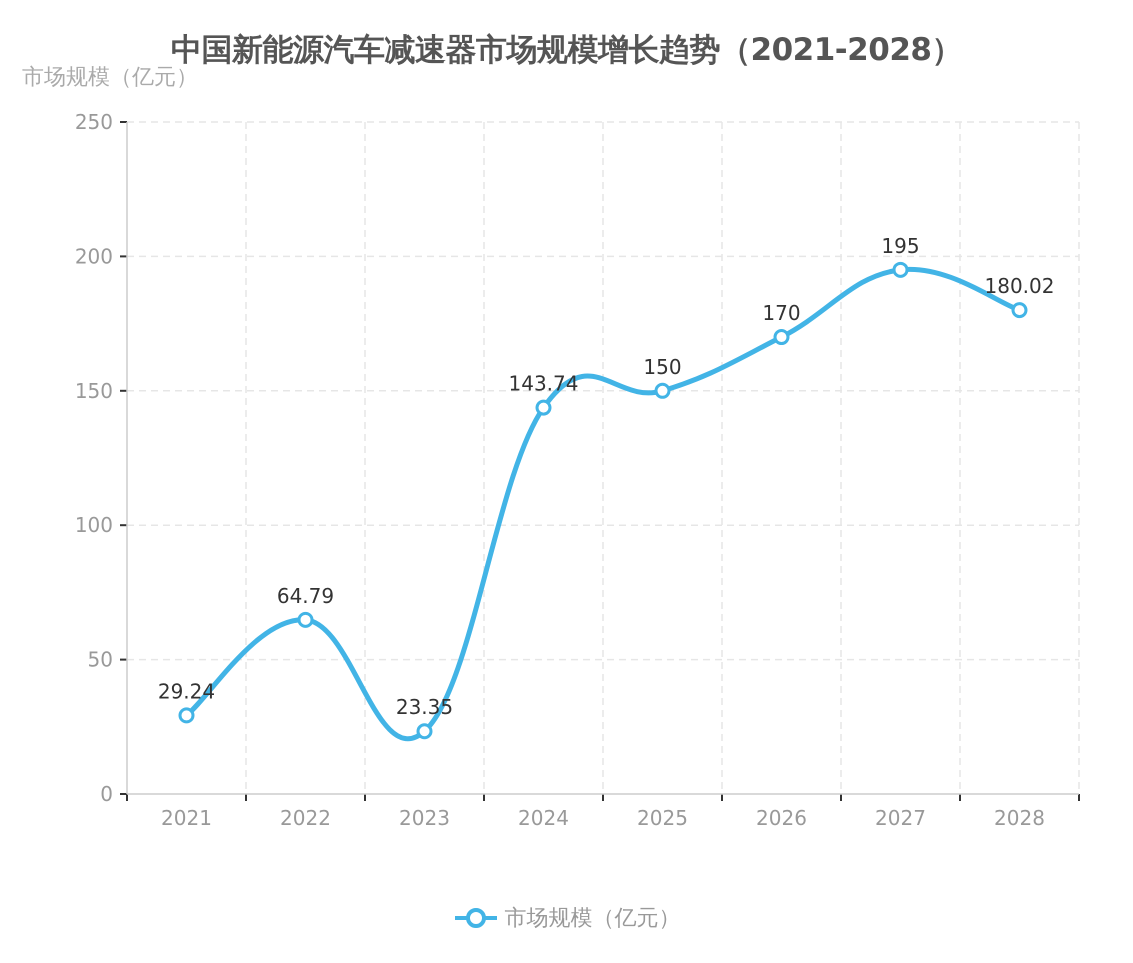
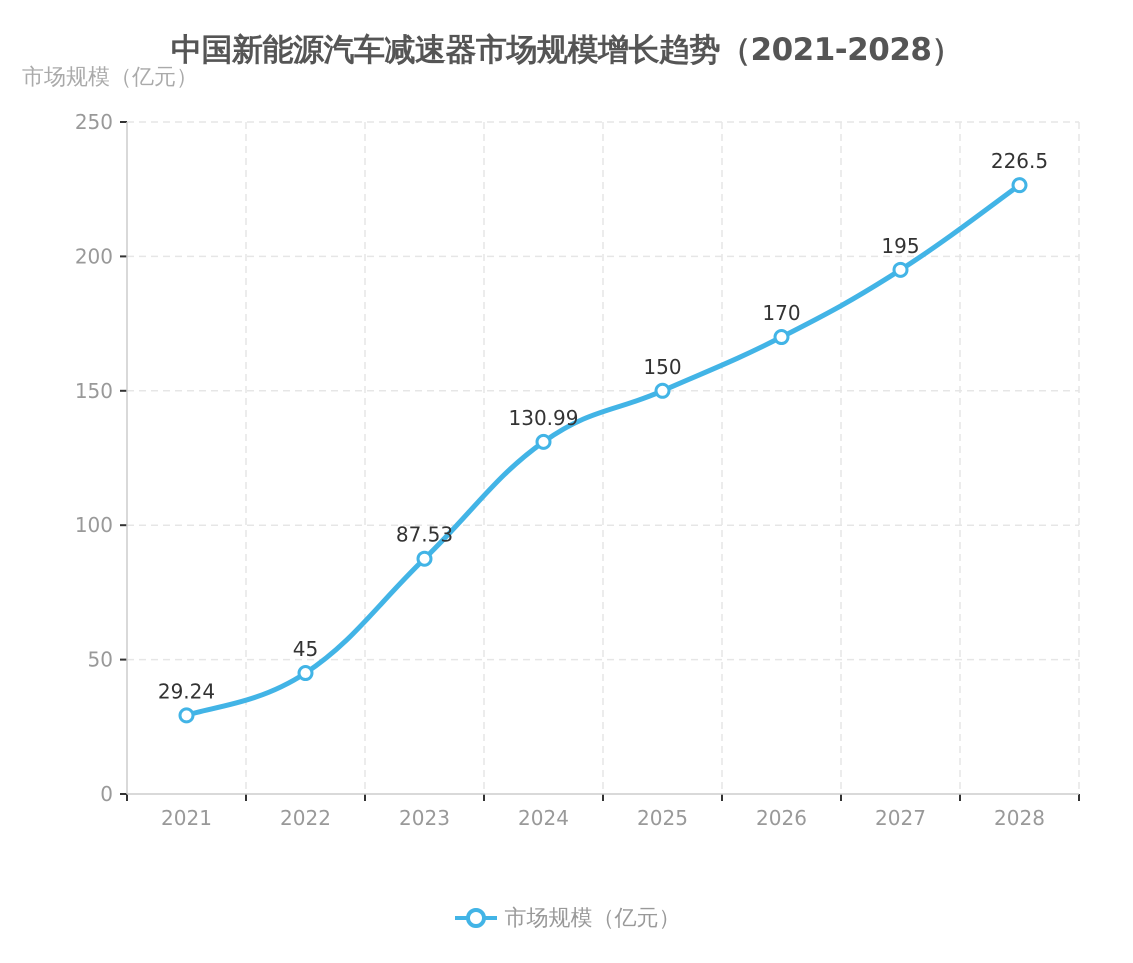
2022: 64.79 -> 45
2023: 23.35 -> 87.53
2024: 143.74 -> 130.99
2028: 180.02 -> 226.5
